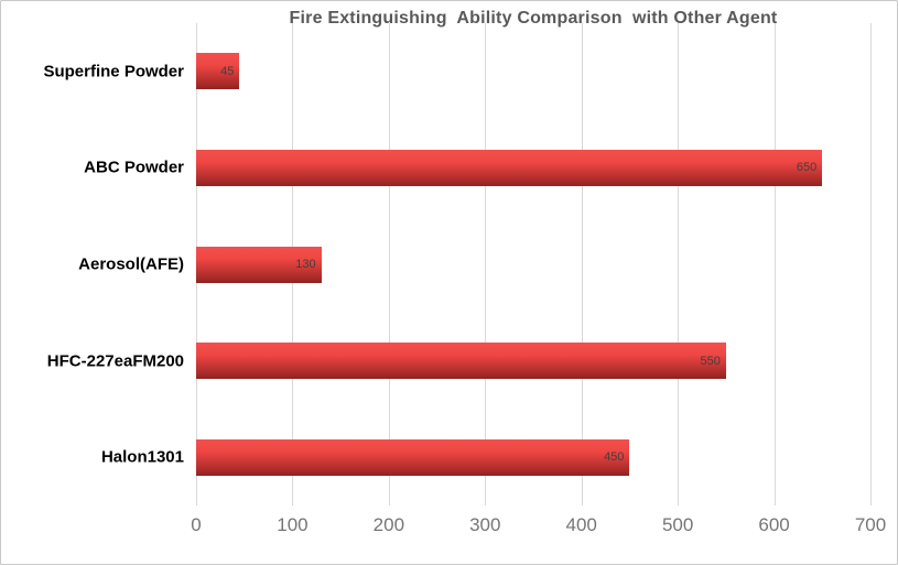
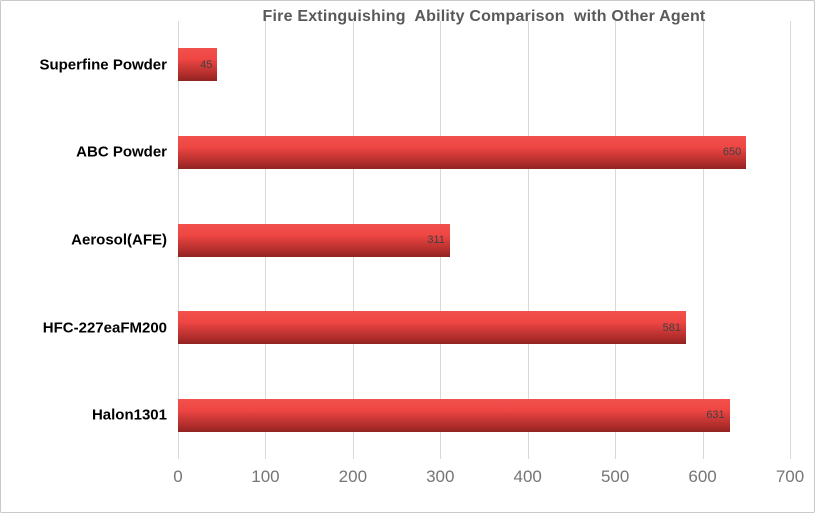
Aerosol(AFE): 130 -> 311
HFC-227eaFM200: 550 -> 581
Halon1301: 450 -> 631
